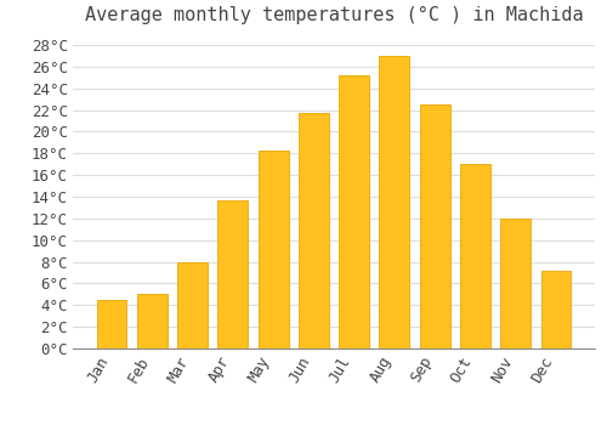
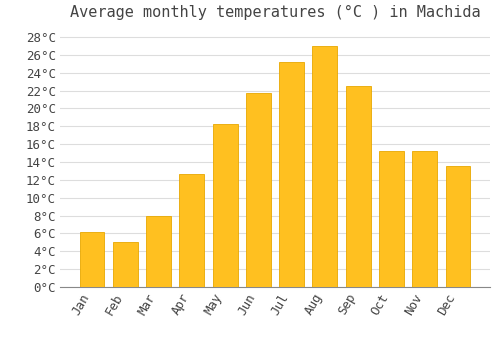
Jan: 4.5°C -> 6.2°C
Apr: 13.7°C -> 12.6°C
Oct: 17.0°C -> 15.2°C
Nov: 12.0°C -> 15.2°C
Dec: 7.2°C -> 13.6°C
